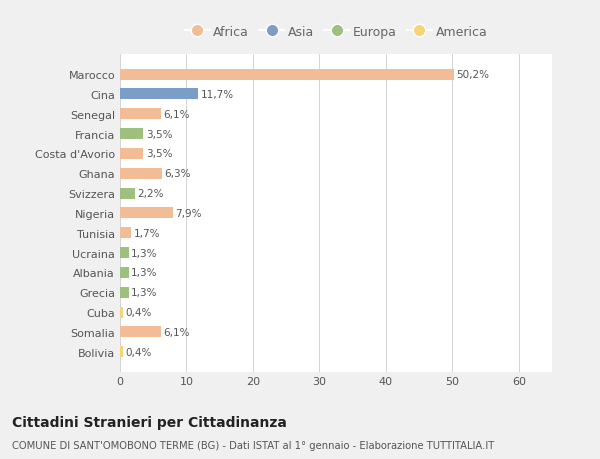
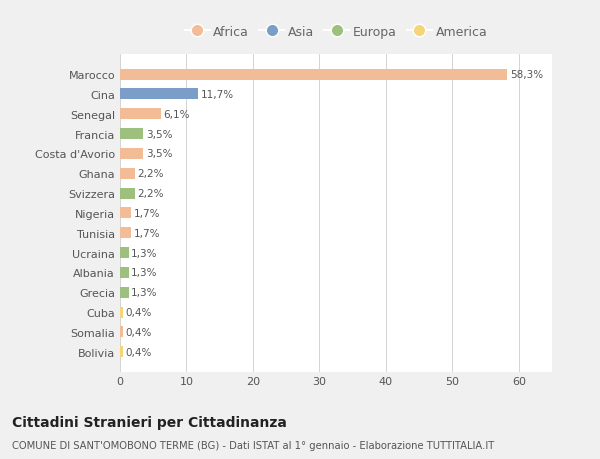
Marocco: 50,2% -> 58,3%
Ghana: 6,3% -> 2,2%
Nigeria: 7,9% -> 1,7%
Somalia: 6,1% -> 0,4%
